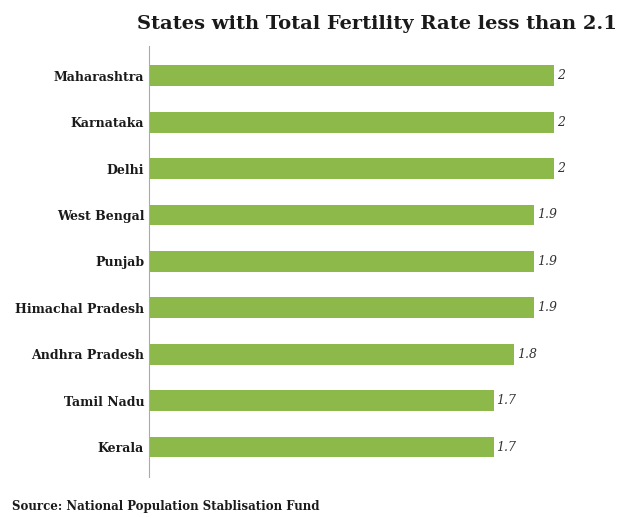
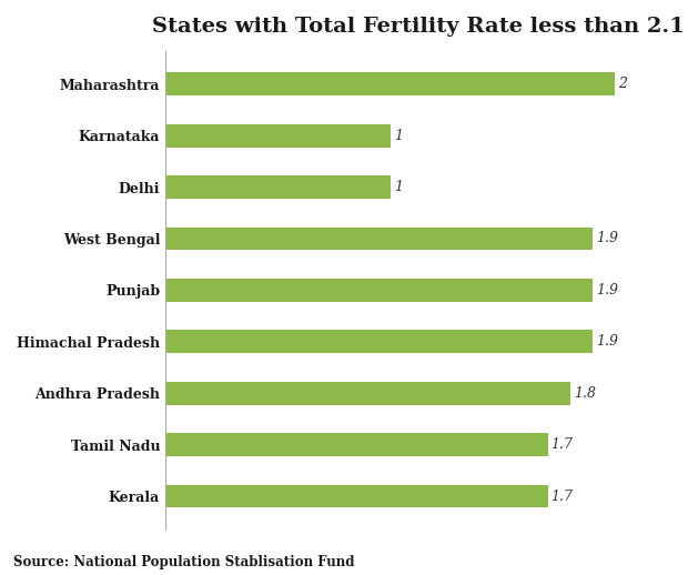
Karnataka: 2 -> 1
Delhi: 2 -> 1
